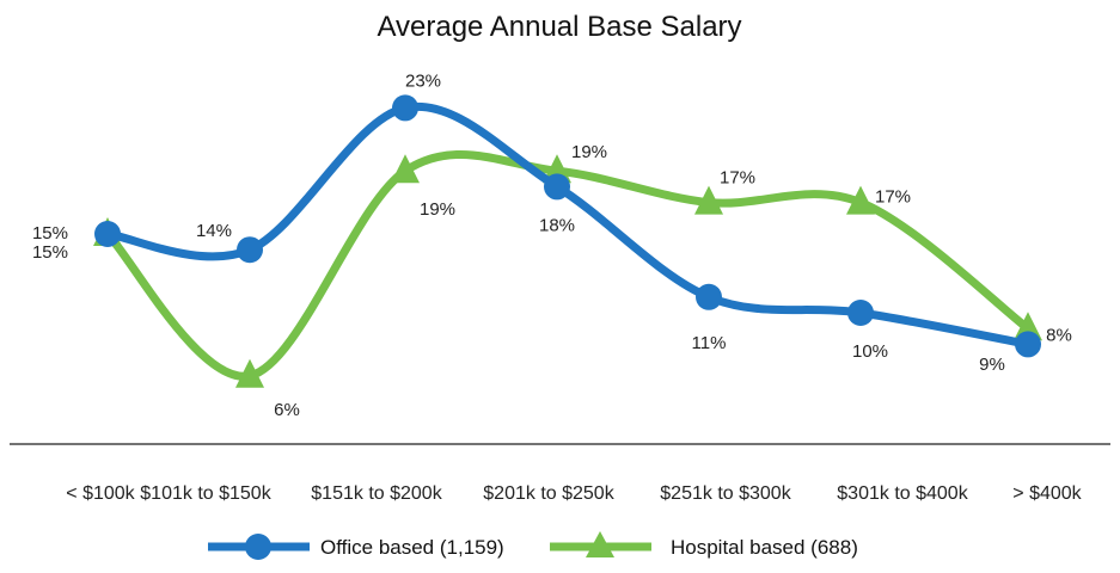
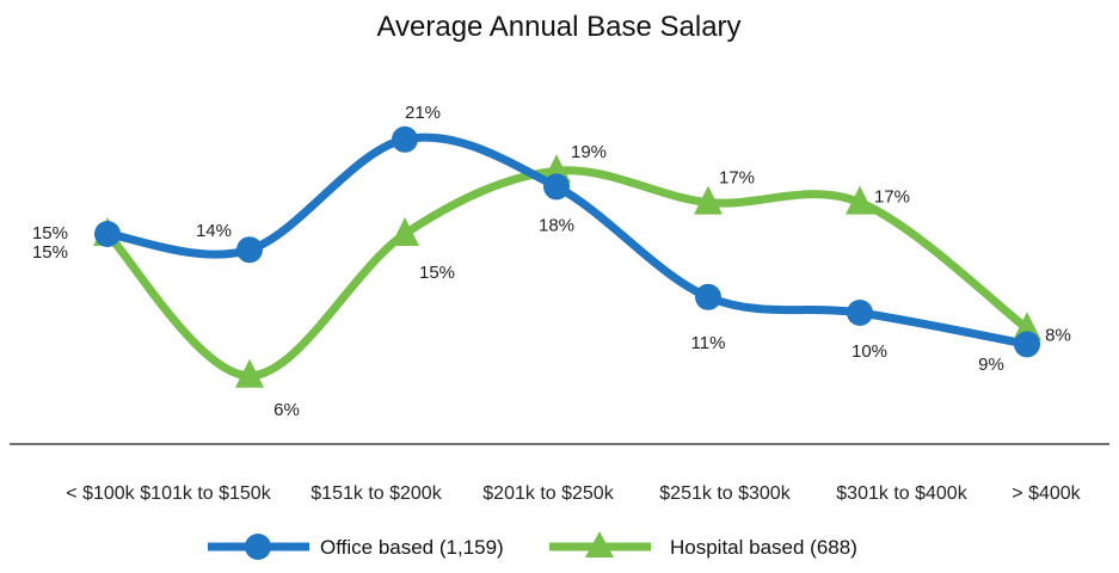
Office based (1,159)/$151k to $200k: 23% -> 21%
Hospital based (688)/$151k to $200k: 19% -> 15%
